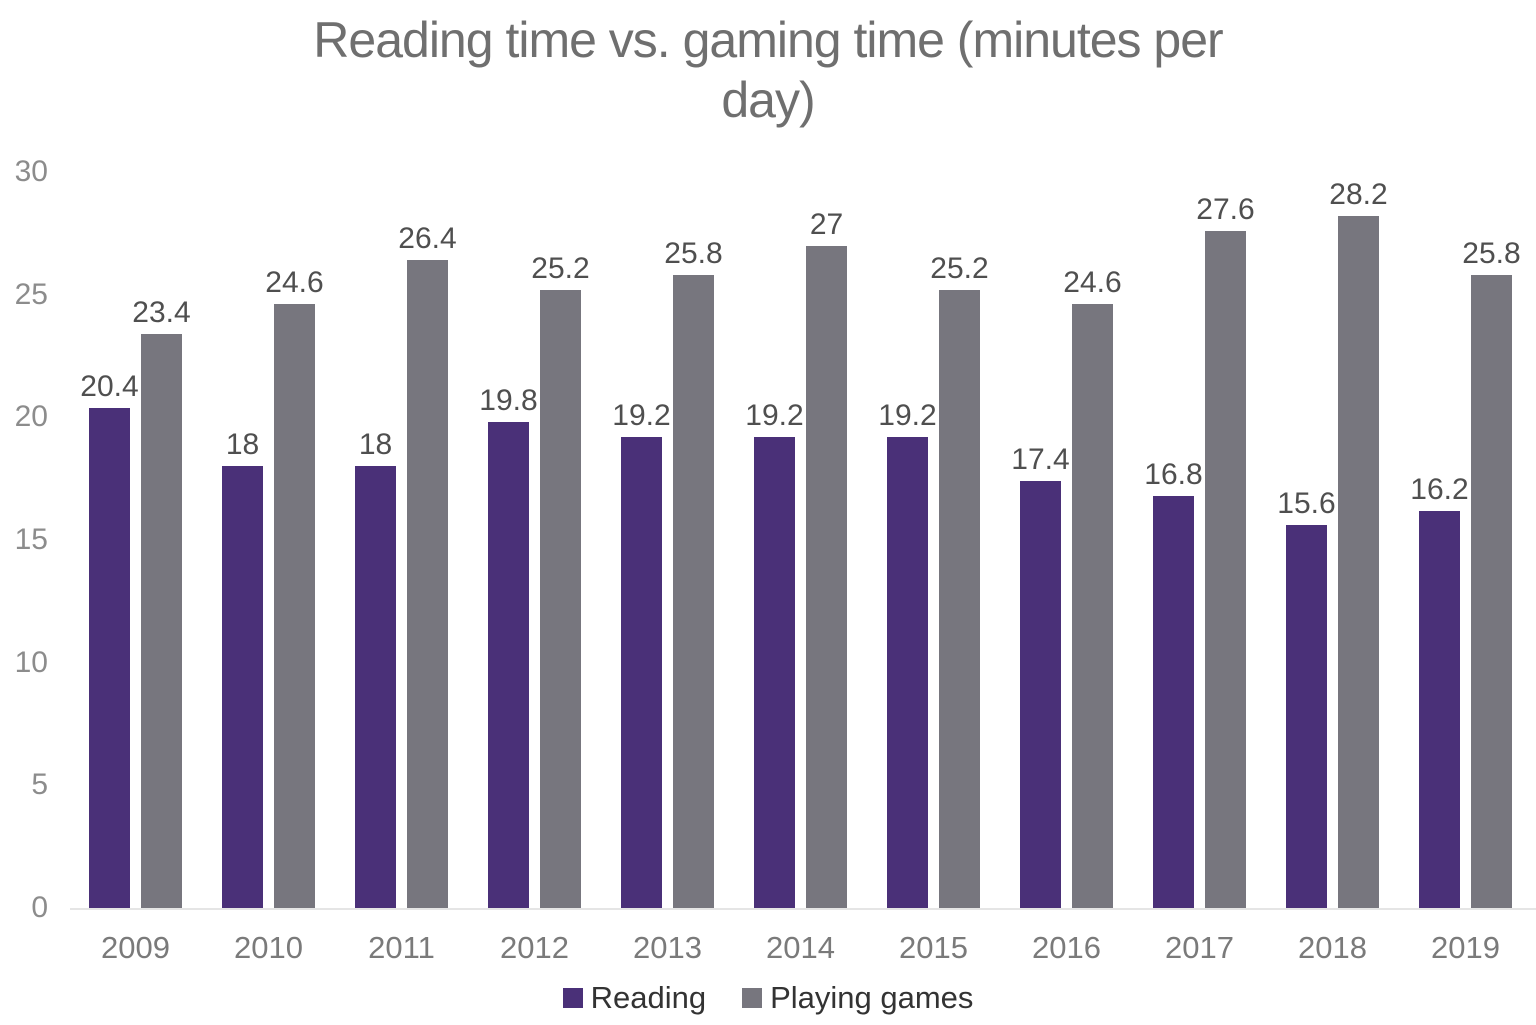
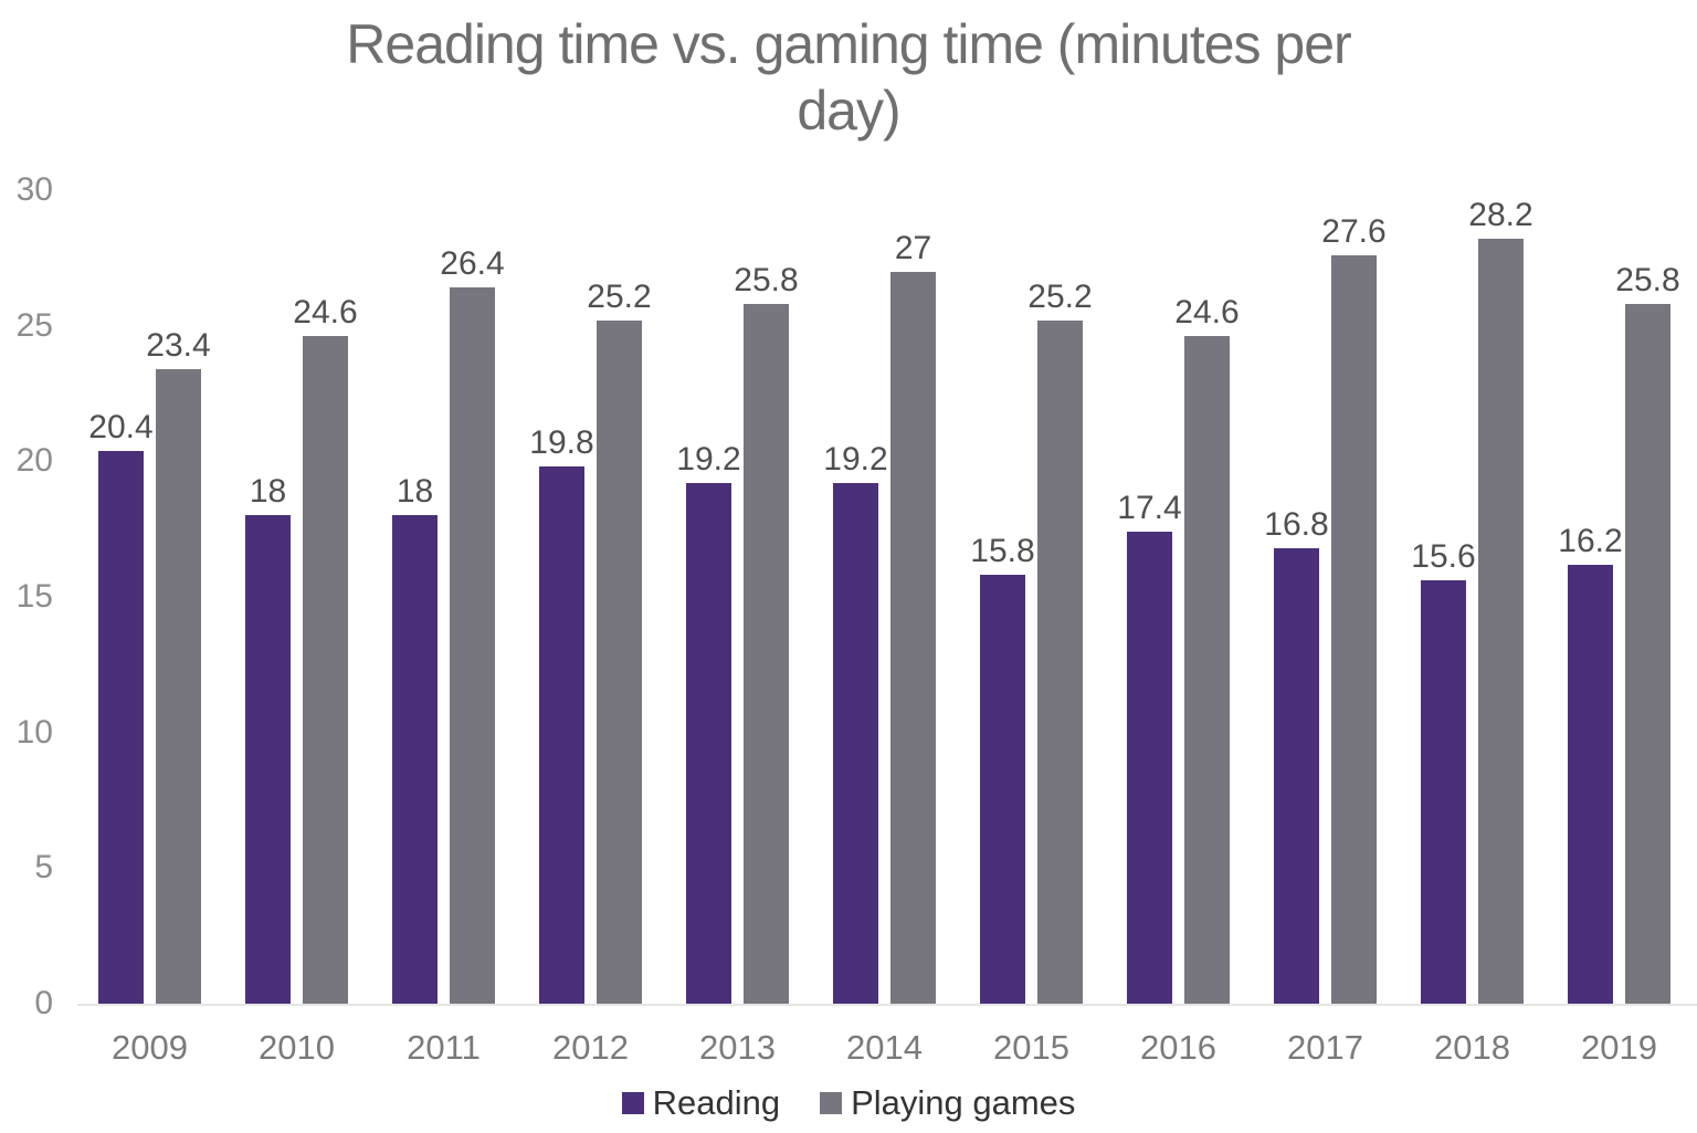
Reading/2015: 19.2 -> 15.8
